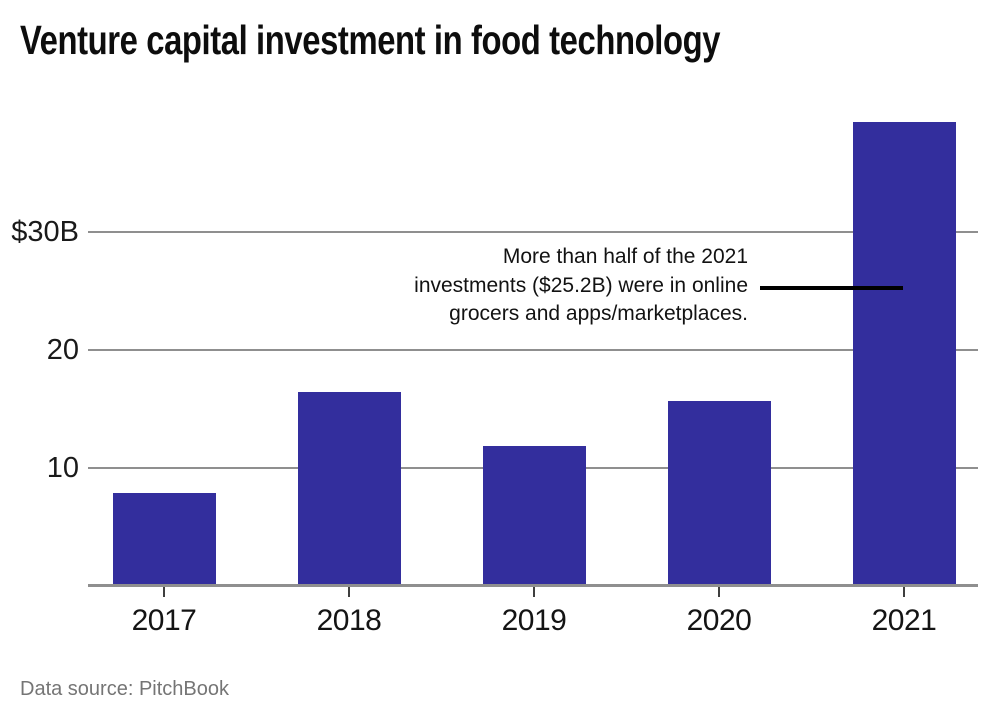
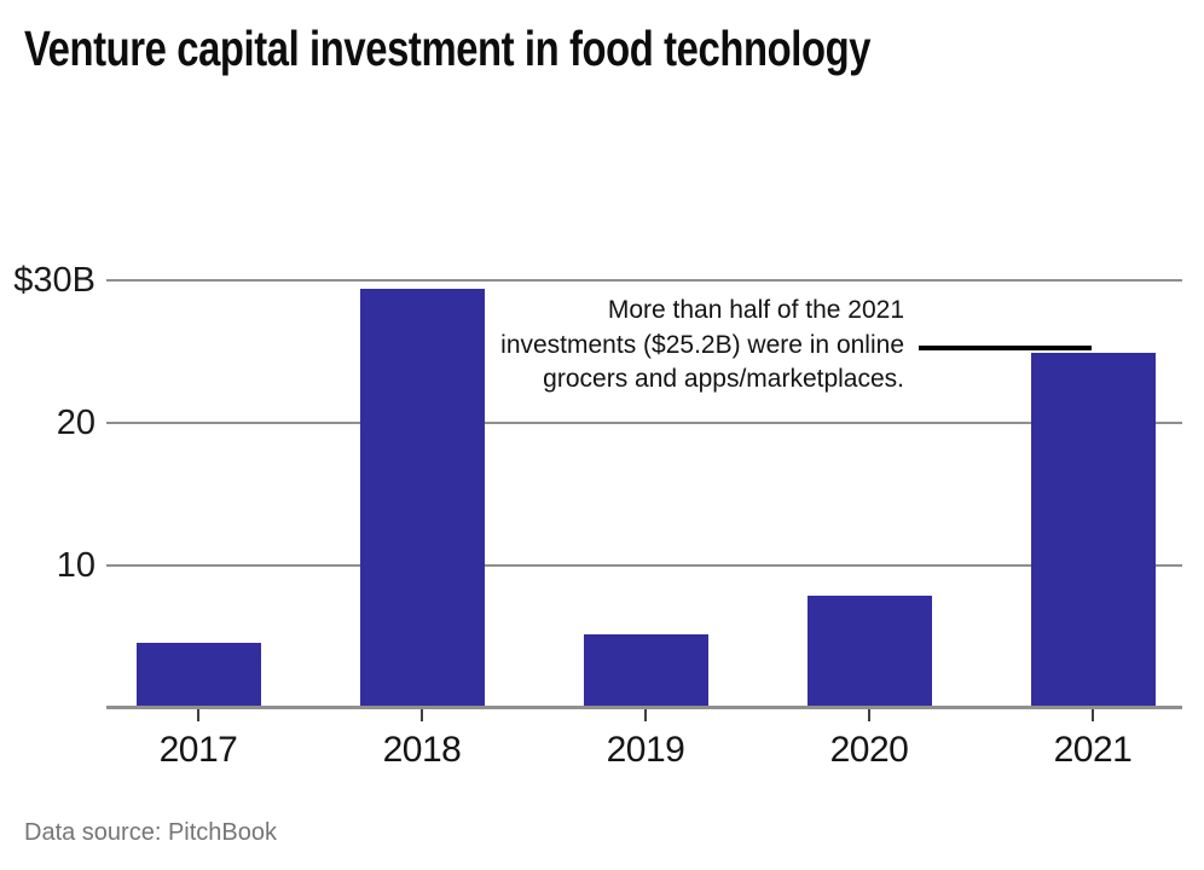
2017: $7.8B -> $4.5B
2018: $16.4B -> $29.4B
2019: $11.8B -> $5.1B
2020: $15.6B -> $7.8B
2021: $39.3B -> $24.9B
